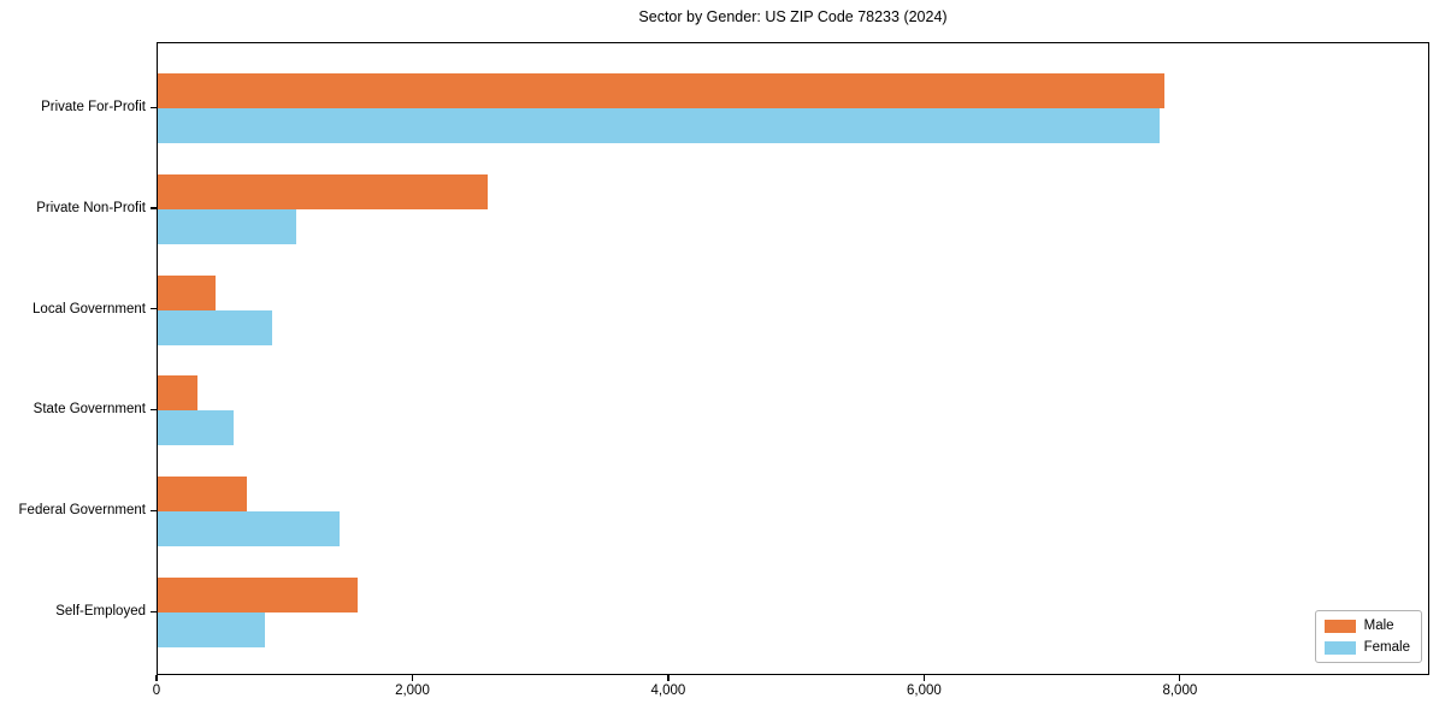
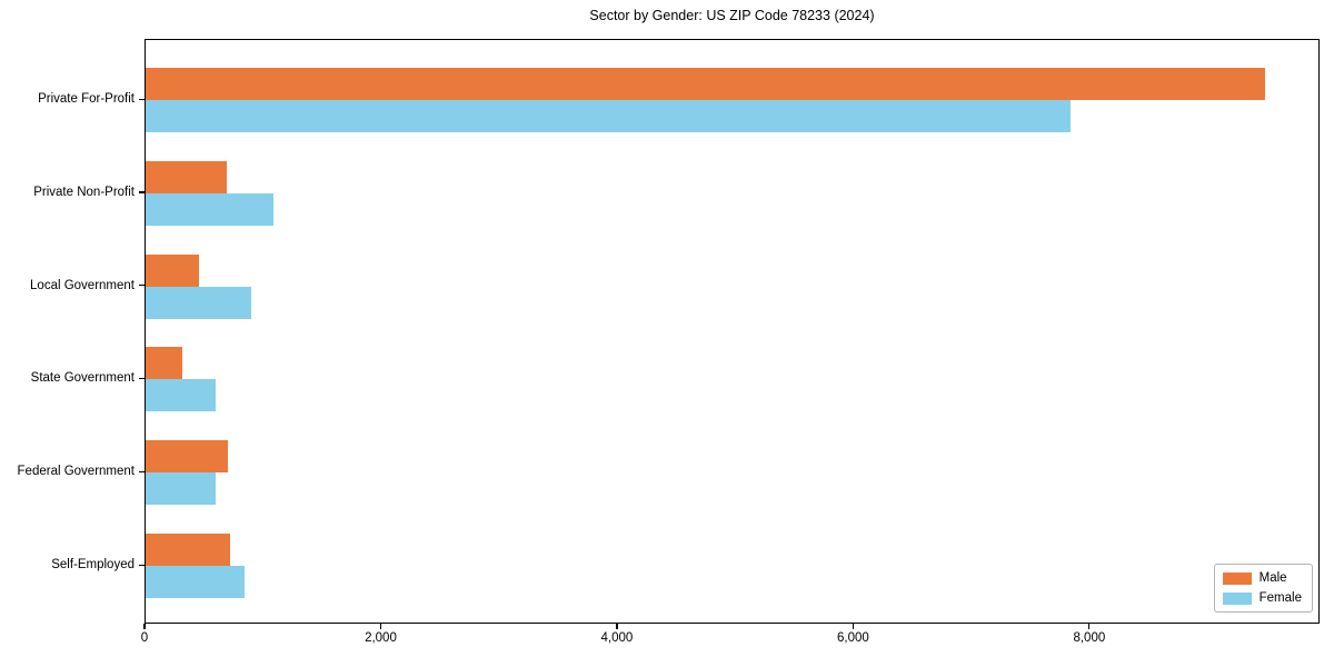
Male/Private For-Profit: 7870 -> 9480
Male/Private Non-Profit: 2580 -> 690
Female/Federal Government: 1420 -> 600
Male/Self-Employed: 1560 -> 720
